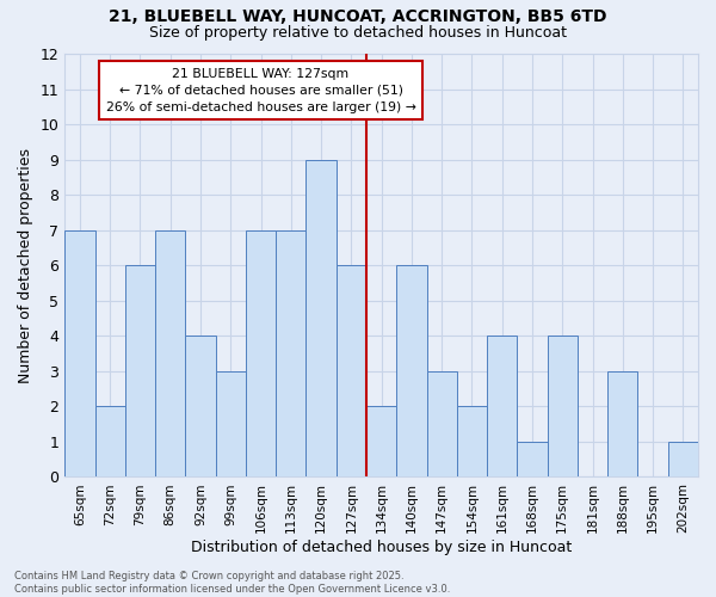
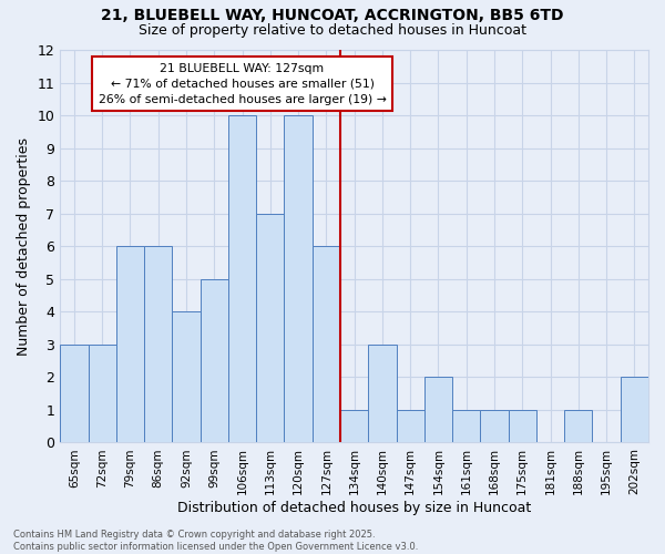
65sqm: 7 -> 3
72sqm: 2 -> 3
86sqm: 7 -> 6
99sqm: 3 -> 5
106sqm: 7 -> 10
120sqm: 9 -> 10
134sqm: 2 -> 1
140sqm: 6 -> 3
147sqm: 3 -> 1
161sqm: 4 -> 1
175sqm: 4 -> 1
188sqm: 3 -> 1
202sqm: 1 -> 2
